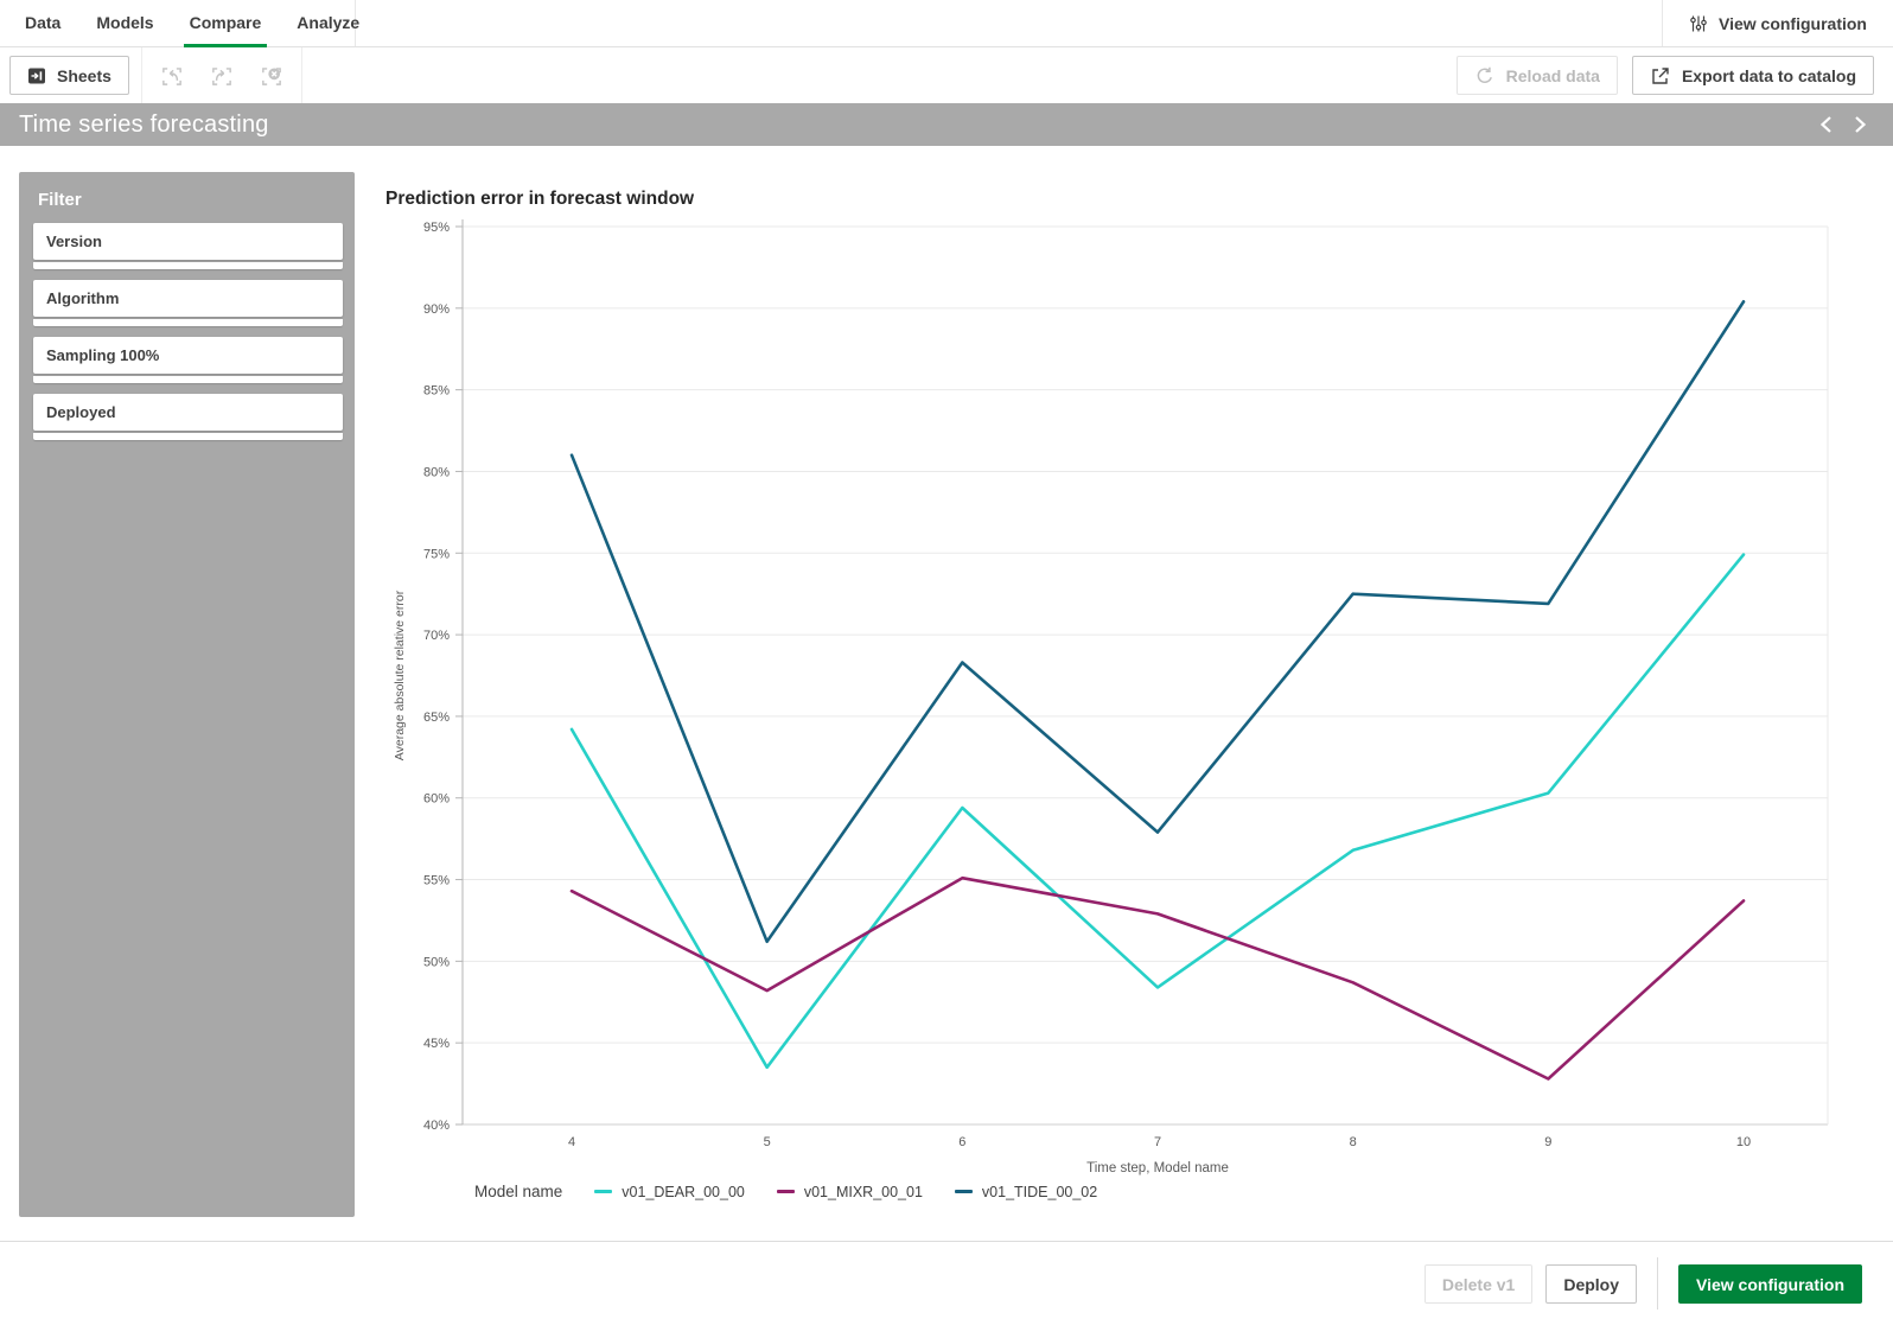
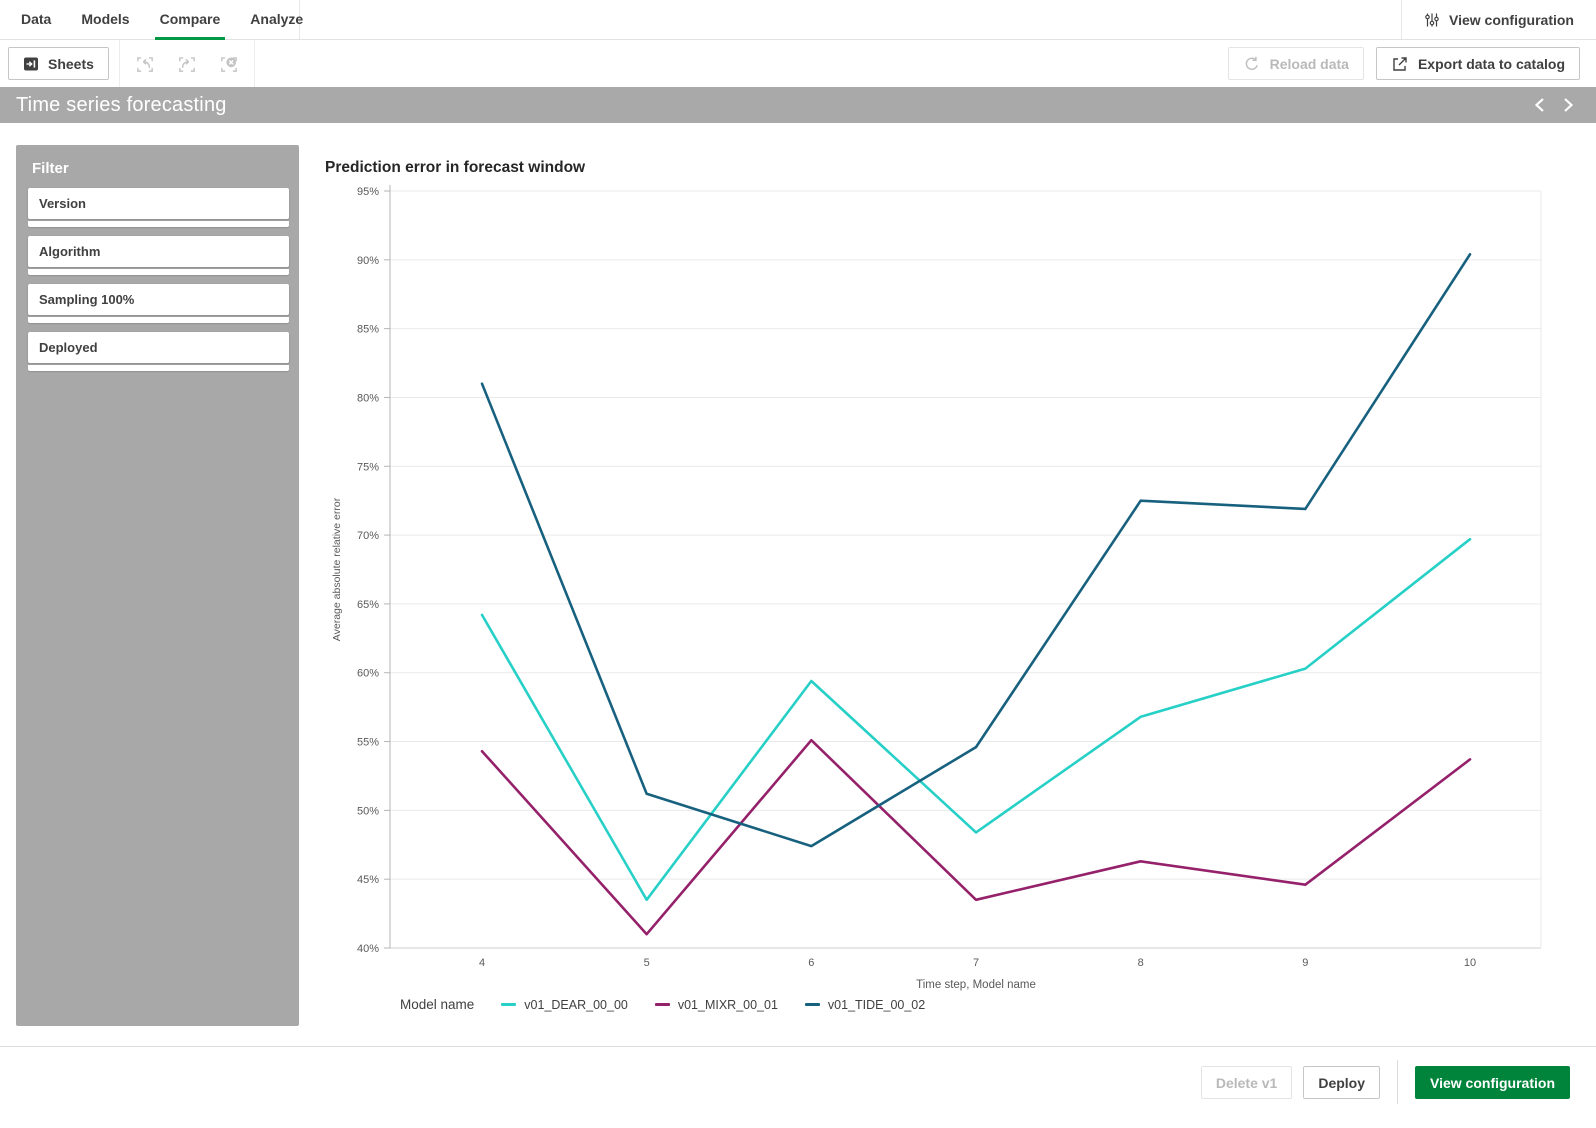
v01_MIXR_00_01/5: 48.2% -> 41.0%
v01_TIDE_00_02/6: 68.3% -> 47.4%
v01_MIXR_00_01/7: 52.9% -> 43.5%
v01_TIDE_00_02/7: 57.9% -> 54.6%
v01_MIXR_00_01/8: 48.7% -> 46.3%
v01_MIXR_00_01/9: 42.8% -> 44.6%
v01_DEAR_00_00/10: 74.9% -> 69.7%
